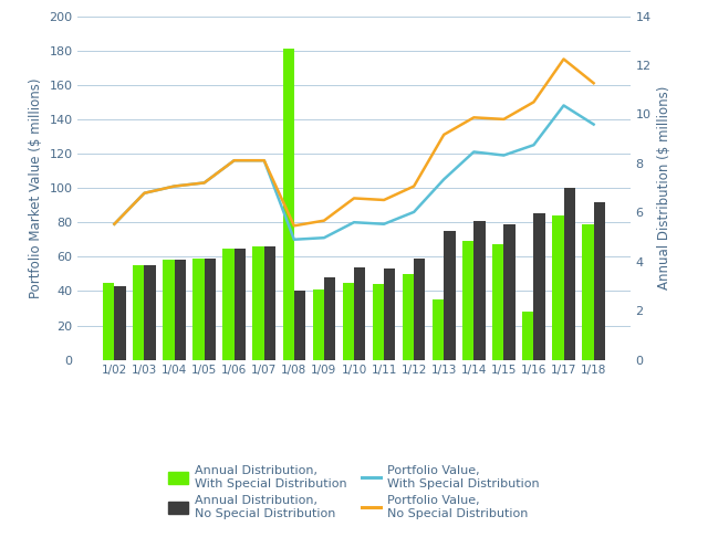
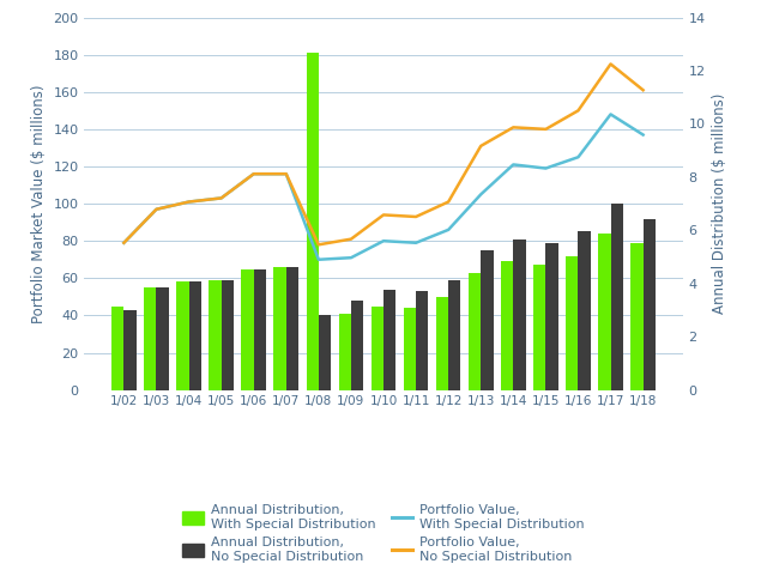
Annual Distribution, With Special Distribution/1/13: 35 -> 63
Annual Distribution, With Special Distribution/1/16: 28 -> 72
